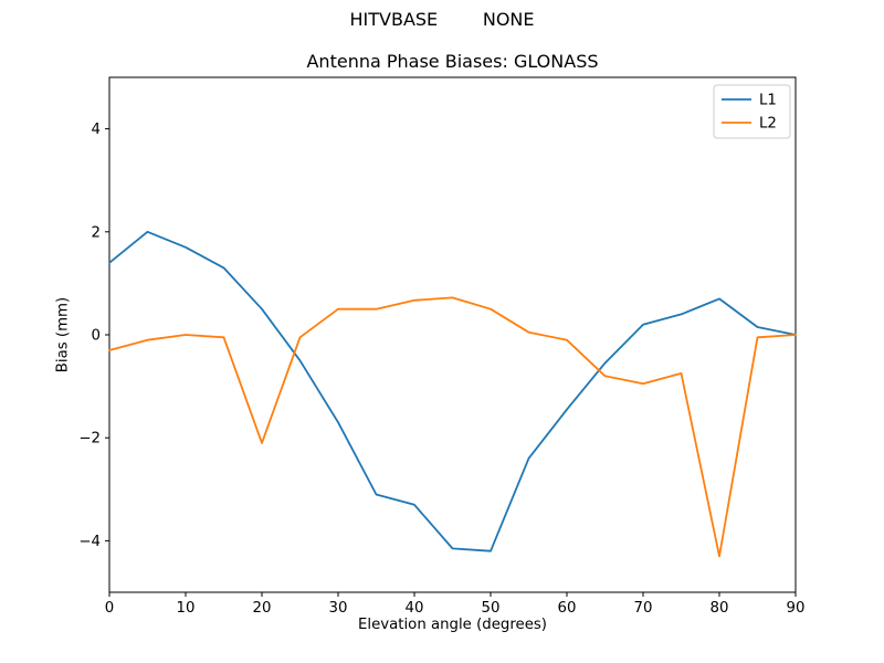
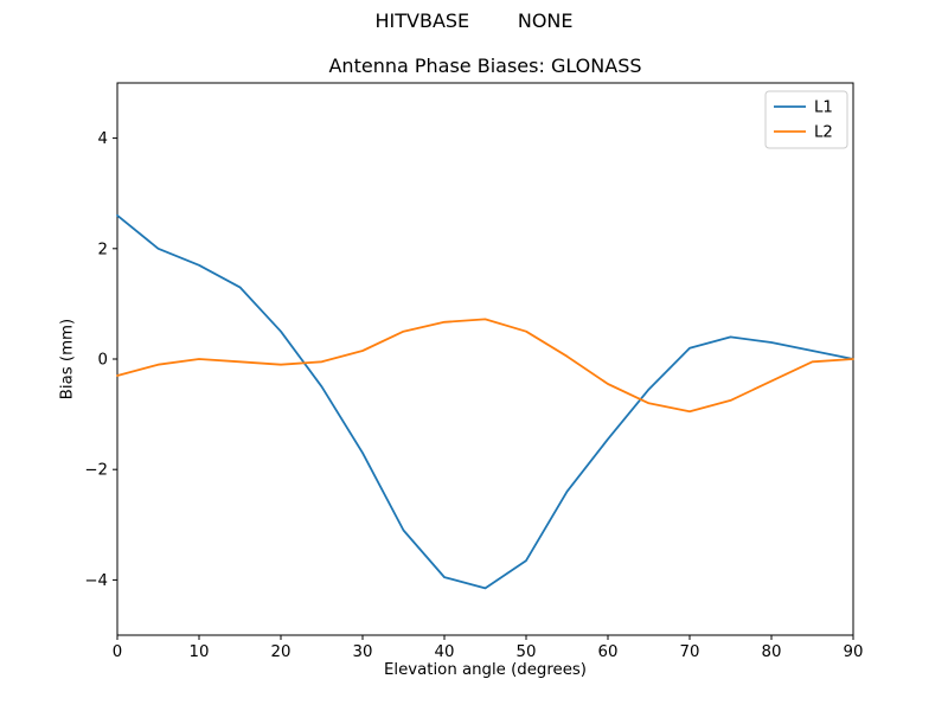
L1/0: 1.4 -> 2.6
L2/20: -2.1 -> -0.1
L2/30: 0.5 -> 0.1
L1/40: -3.3 -> -4.0
L1/50: -4.2 -> -3.6
L2/60: -0.1 -> -0.5
L1/80: 0.7 -> 0.3
L2/80: -4.3 -> -0.4
